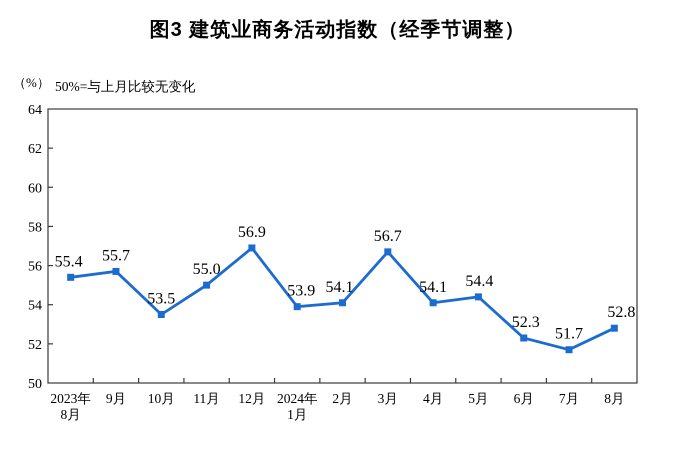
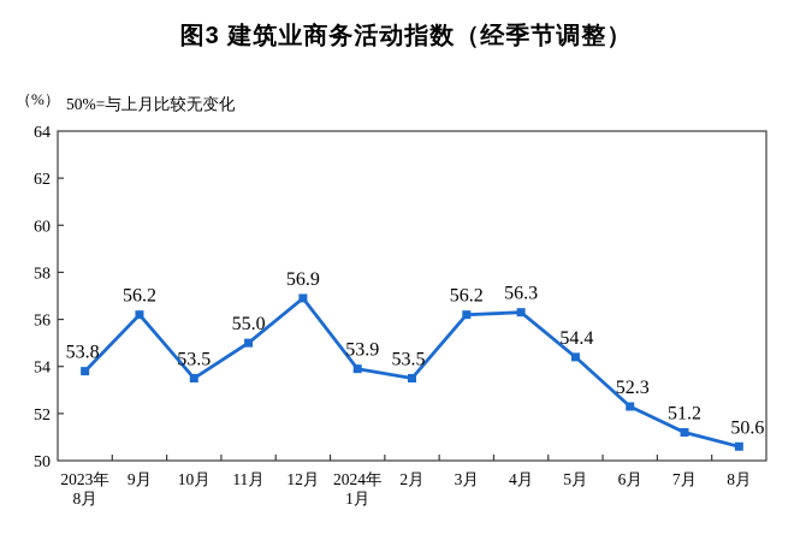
2023年 8月: 55.4 -> 53.8
9月: 55.7 -> 56.2
2月: 54.1 -> 53.5
3月: 56.7 -> 56.2
4月: 54.1 -> 56.3
7月: 51.7 -> 51.2
8月: 52.8 -> 50.6
